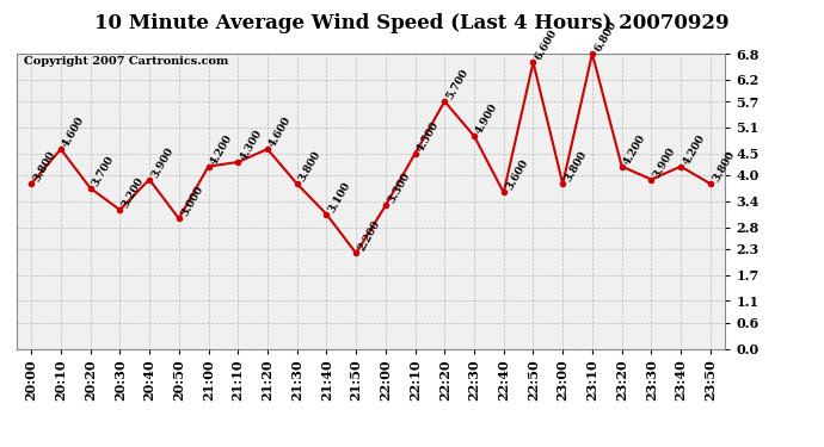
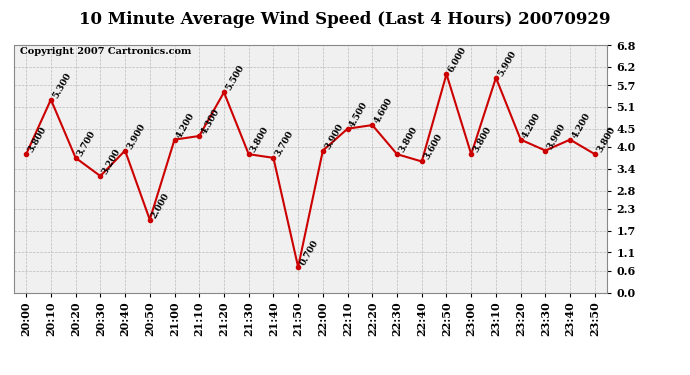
20:10: 4.600 -> 5.300
20:50: 3.000 -> 2.000
21:20: 4.600 -> 5.500
21:40: 3.100 -> 3.700
21:50: 2.200 -> 0.700
22:00: 3.300 -> 3.900
22:20: 5.700 -> 4.600
22:30: 4.900 -> 3.800
22:50: 6.6 -> 6.0
23:10: 6.8 -> 5.9
